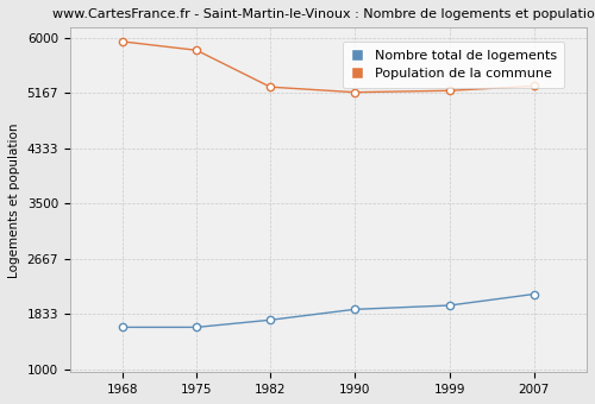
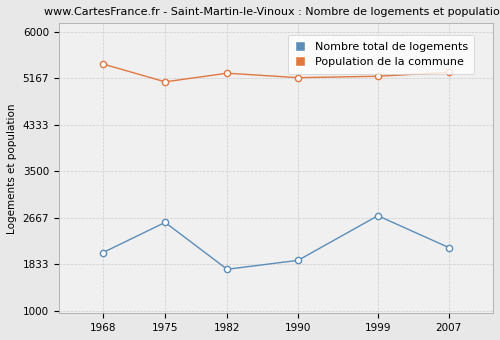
Nombre total de logements/1968: 1630 -> 2040
Population de la commune/1968: 5940 -> 5420
Nombre total de logements/1975: 1630 -> 2580
Population de la commune/1975: 5810 -> 5100
Nombre total de logements/1999: 1960 -> 2700
